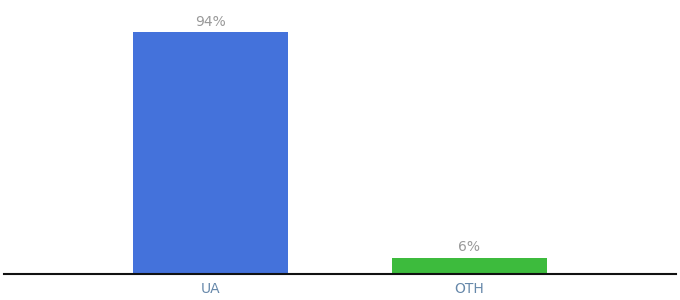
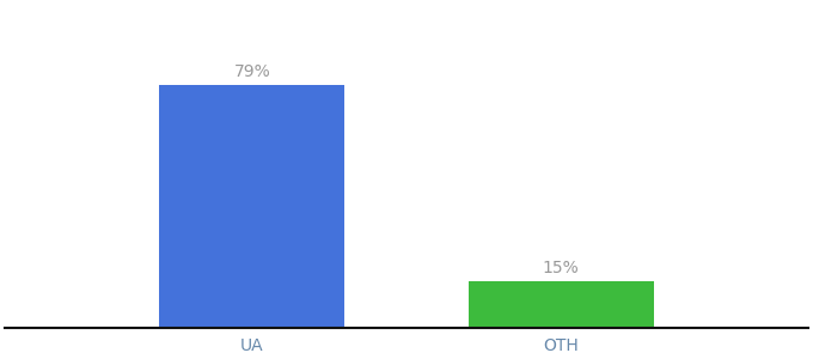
UA: 94% -> 79%
OTH: 6% -> 15%
